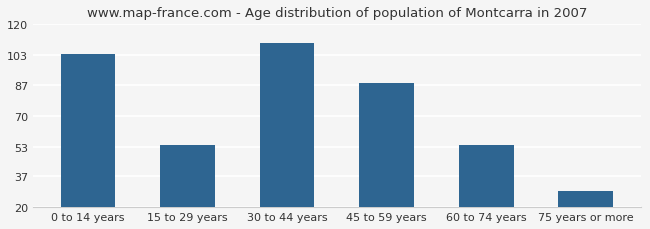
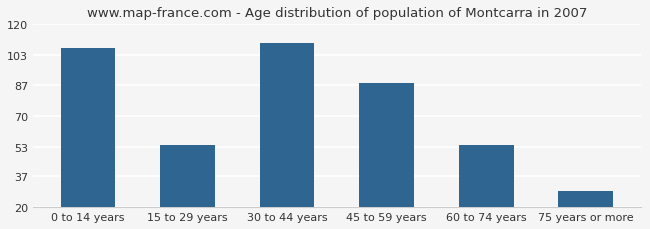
0 to 14 years: 104 -> 107
